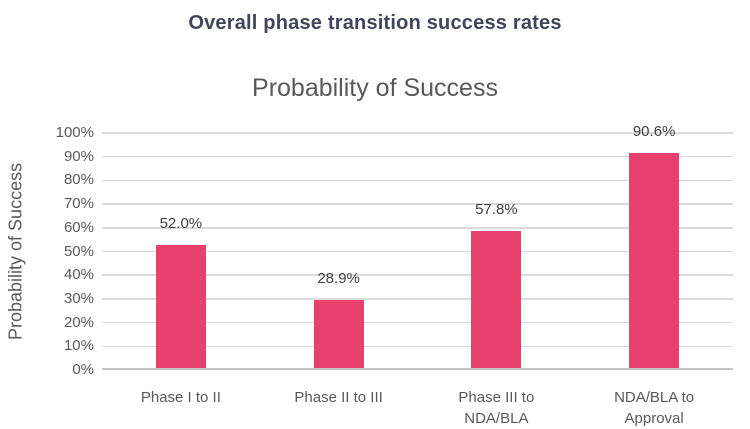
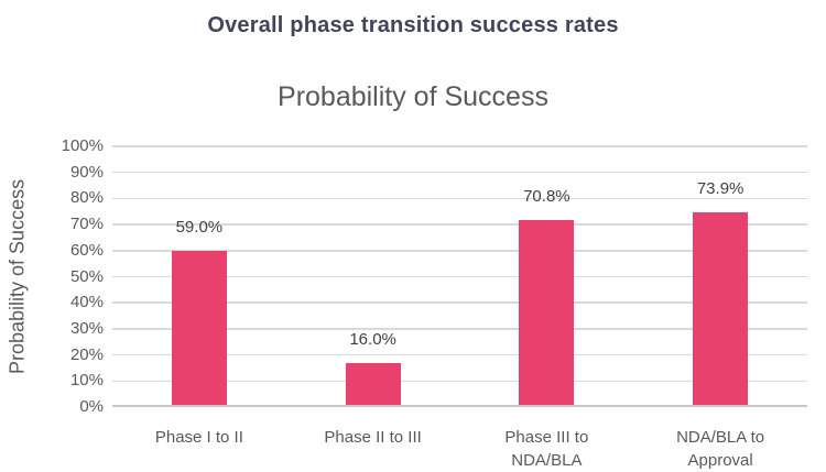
Phase I to II: 52.0% -> 59.0%
Phase II to III: 28.9% -> 16.0%
Phase III to NDA/BLA: 57.8% -> 70.8%
NDA/BLA to Approval: 90.6% -> 73.9%
